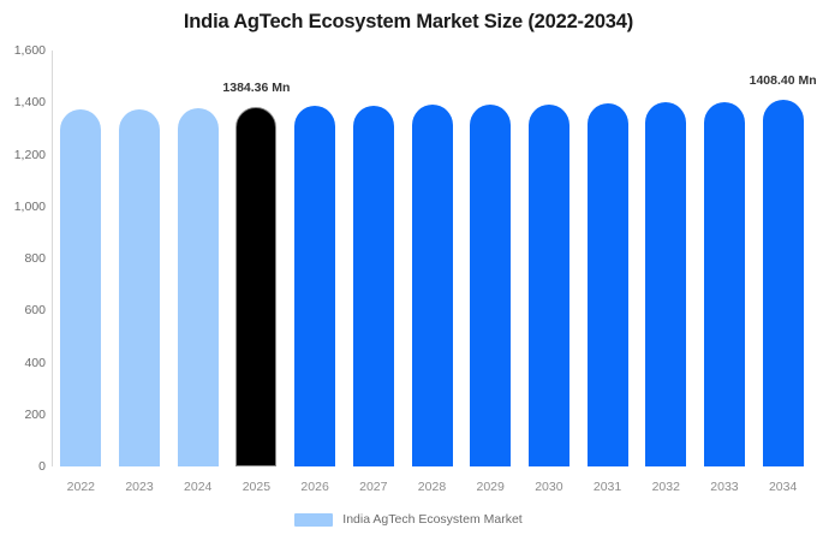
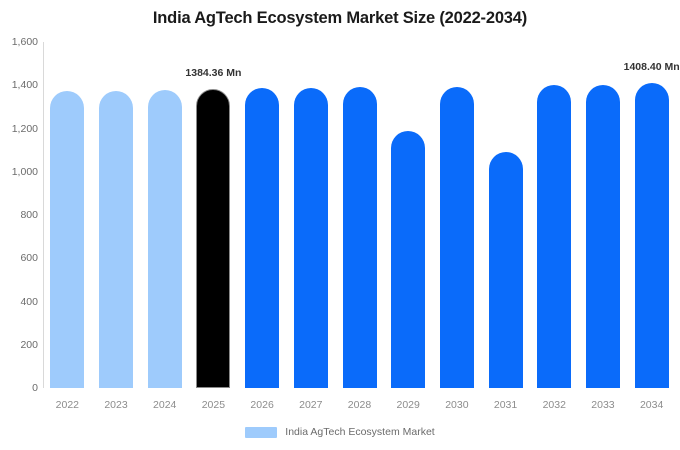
2029: 1390 -> 1190
2031: 1400 -> 1090
